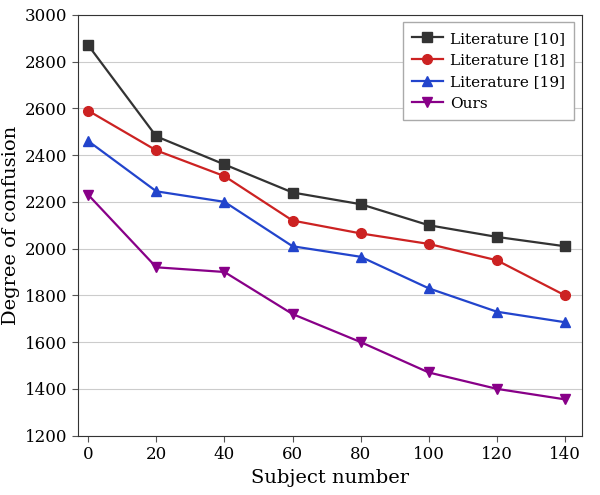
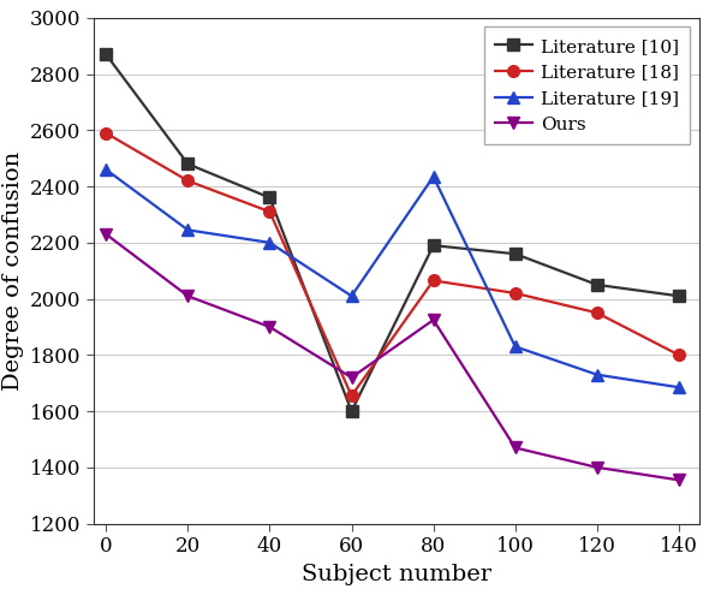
Ours/20: 1920 -> 2010
Literature [10]/60: 2240 -> 1600
Literature [18]/60: 2120 -> 1655
Literature [19]/80: 1965 -> 2435
Ours/80: 1600 -> 1925
Literature [10]/100: 2100 -> 2160
